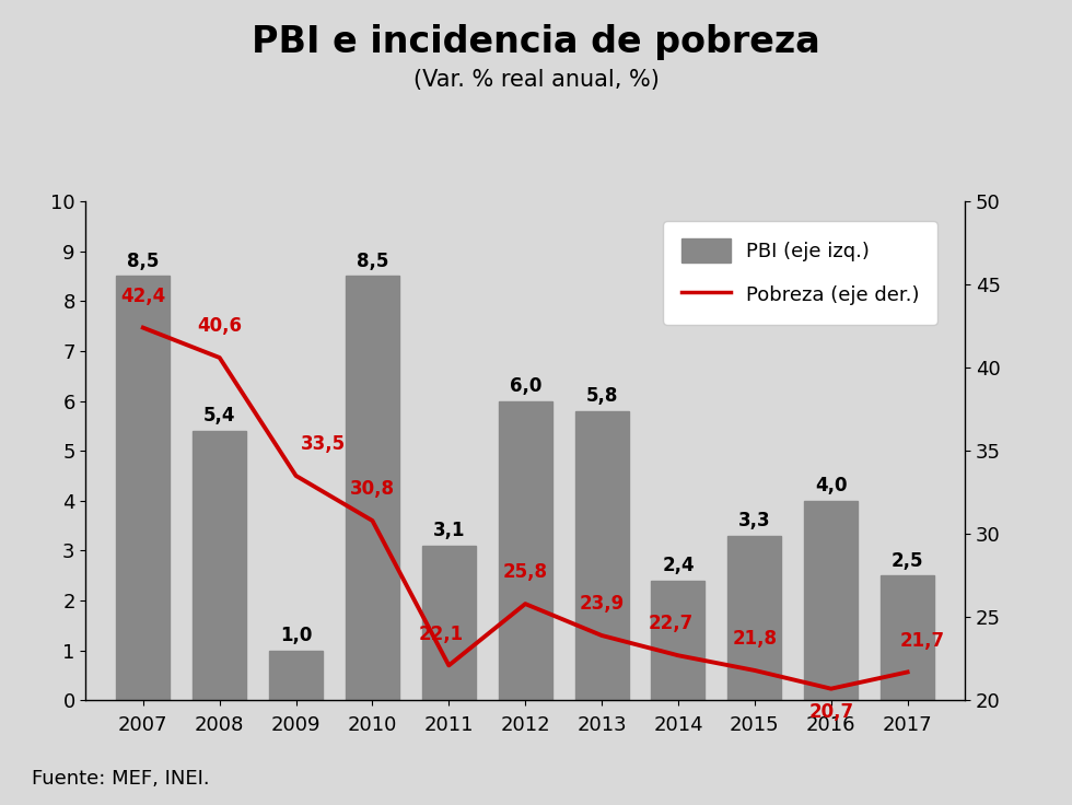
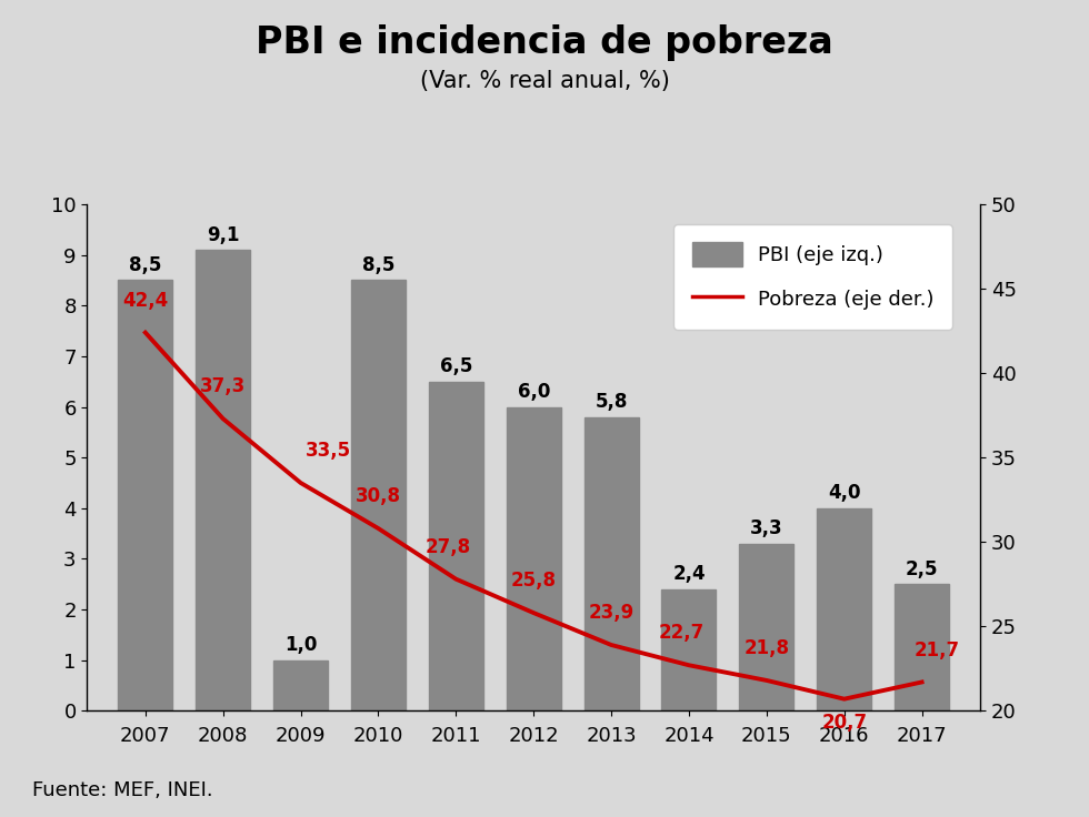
PBI (eje izq.)/2008: 5,4 -> 9,1
Pobreza (eje der.)/2008: 40,6 -> 37,3
PBI (eje izq.)/2011: 3,1 -> 6,5
Pobreza (eje der.)/2011: 22,1 -> 27,8
